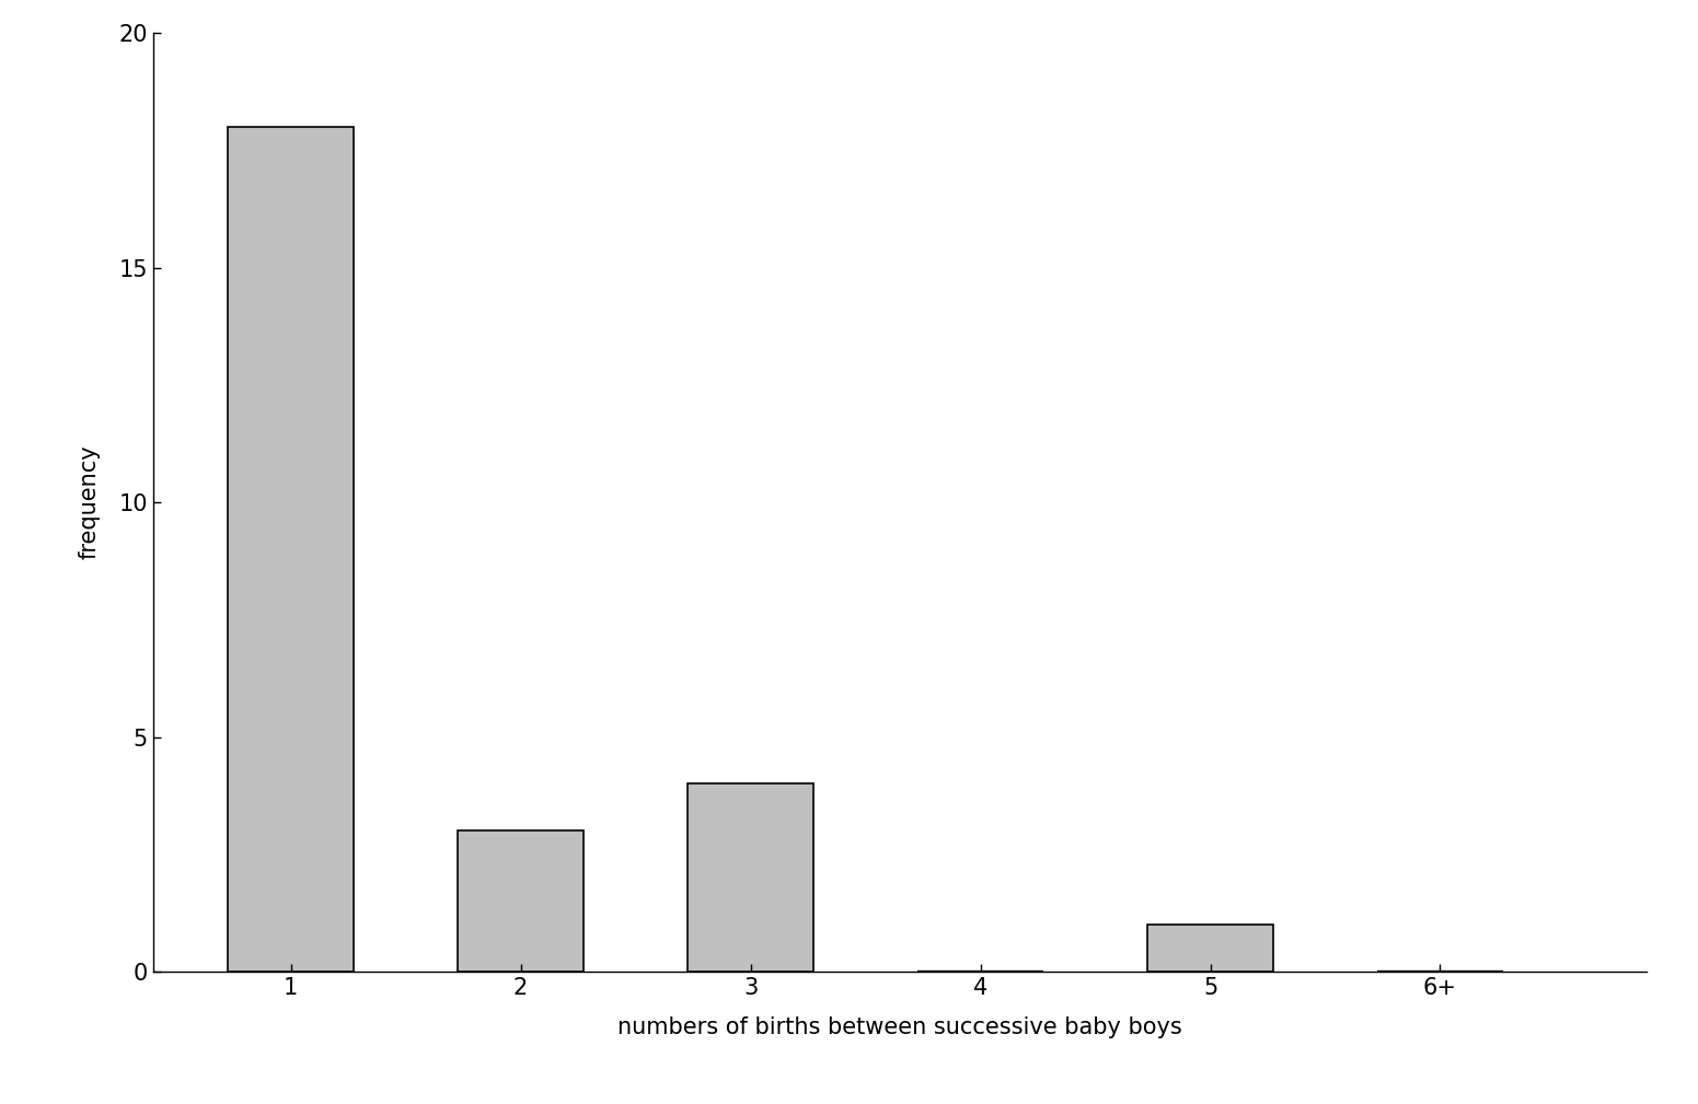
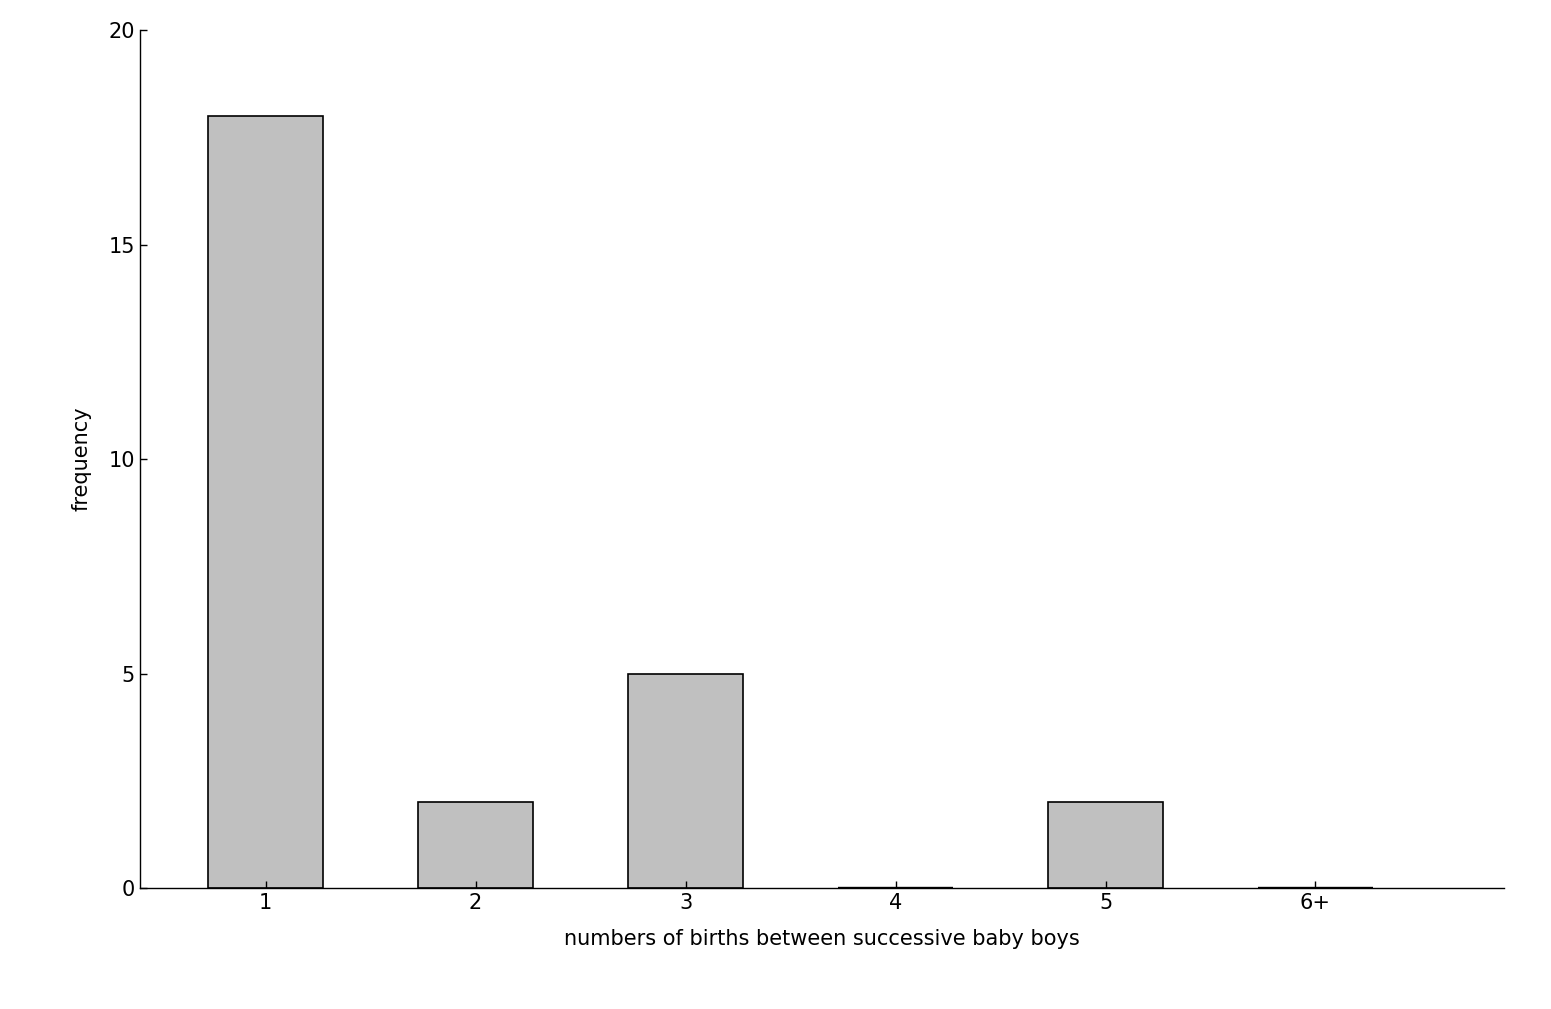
2: 3 -> 2
3: 4 -> 5
5: 1 -> 2
